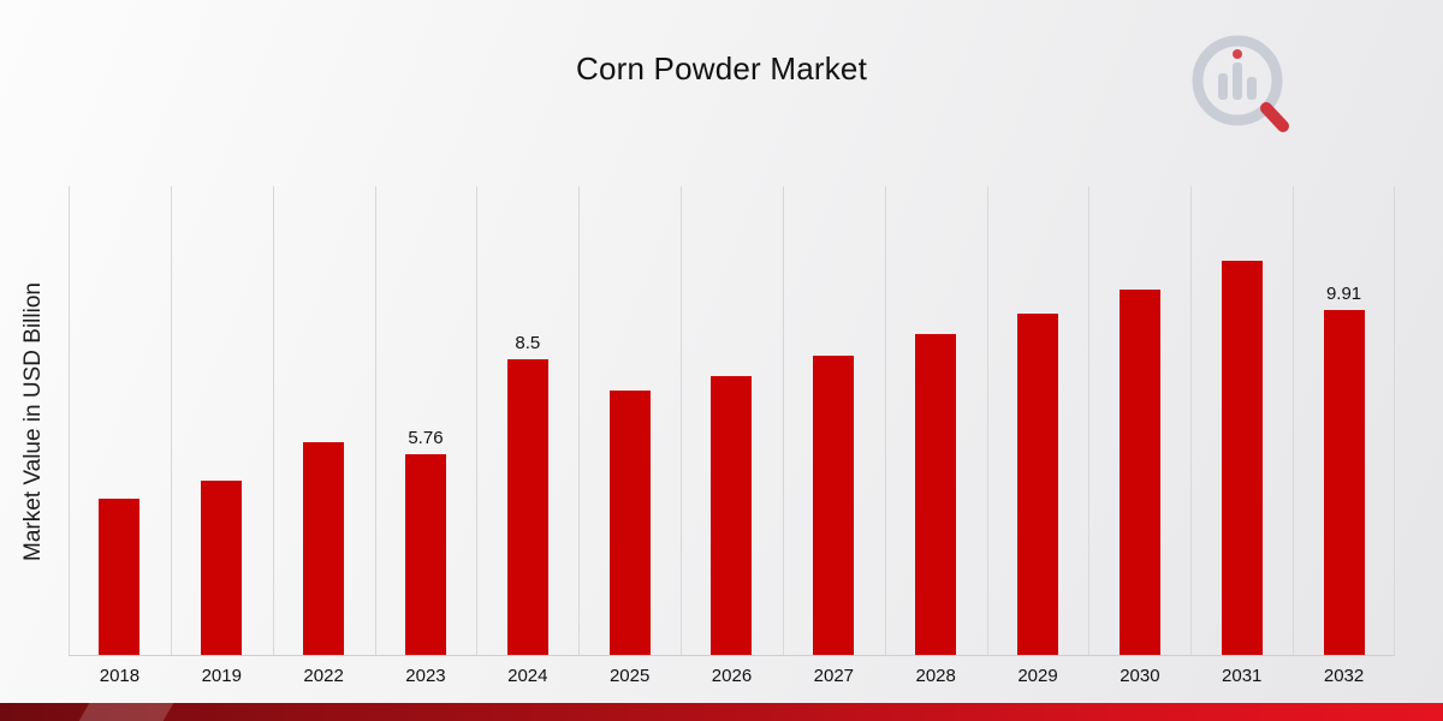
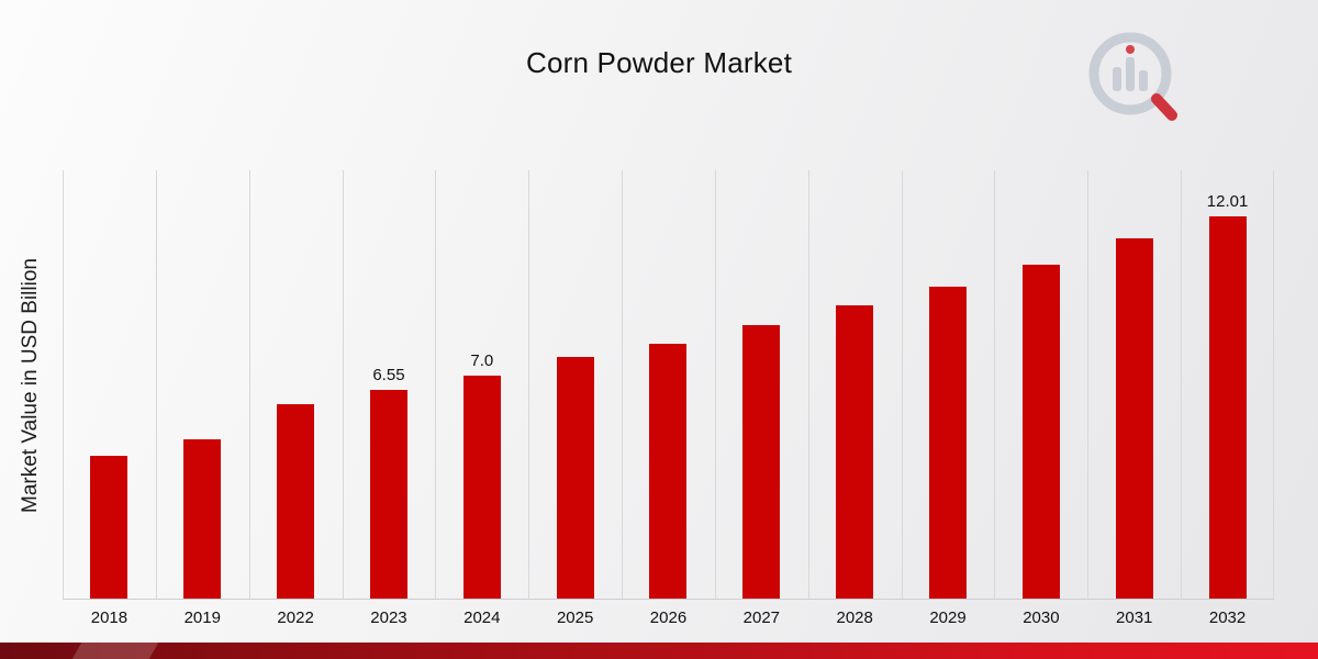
2023: 5.76 -> 6.55
2024: 8.5 -> 7.0
2032: 9.91 -> 12.01
